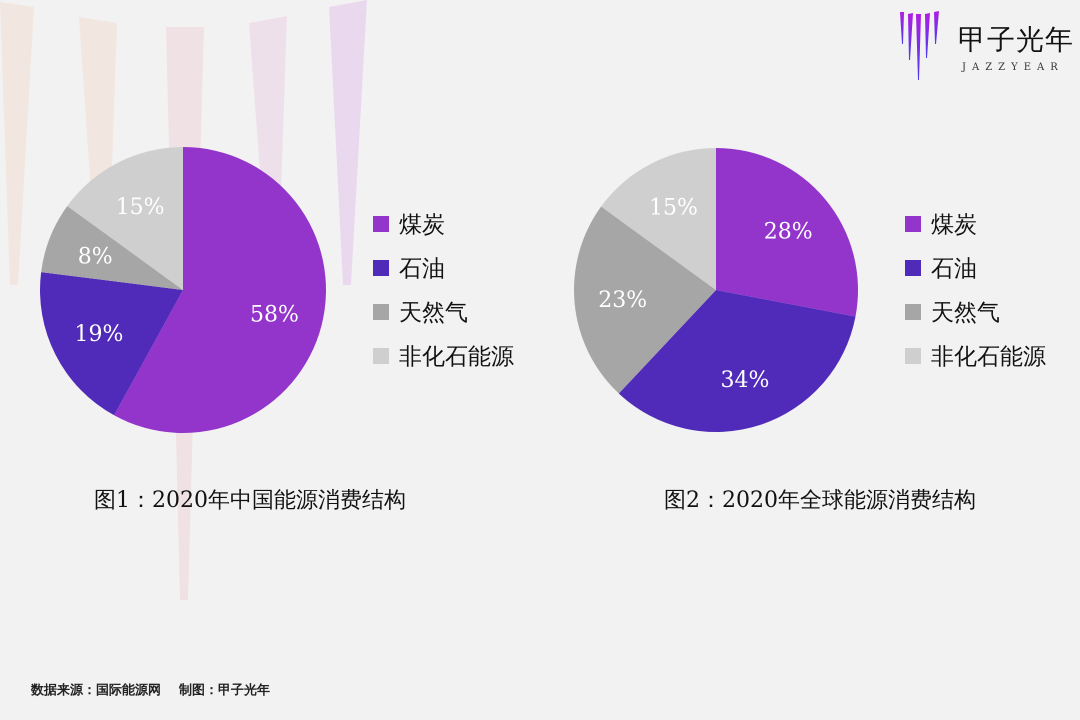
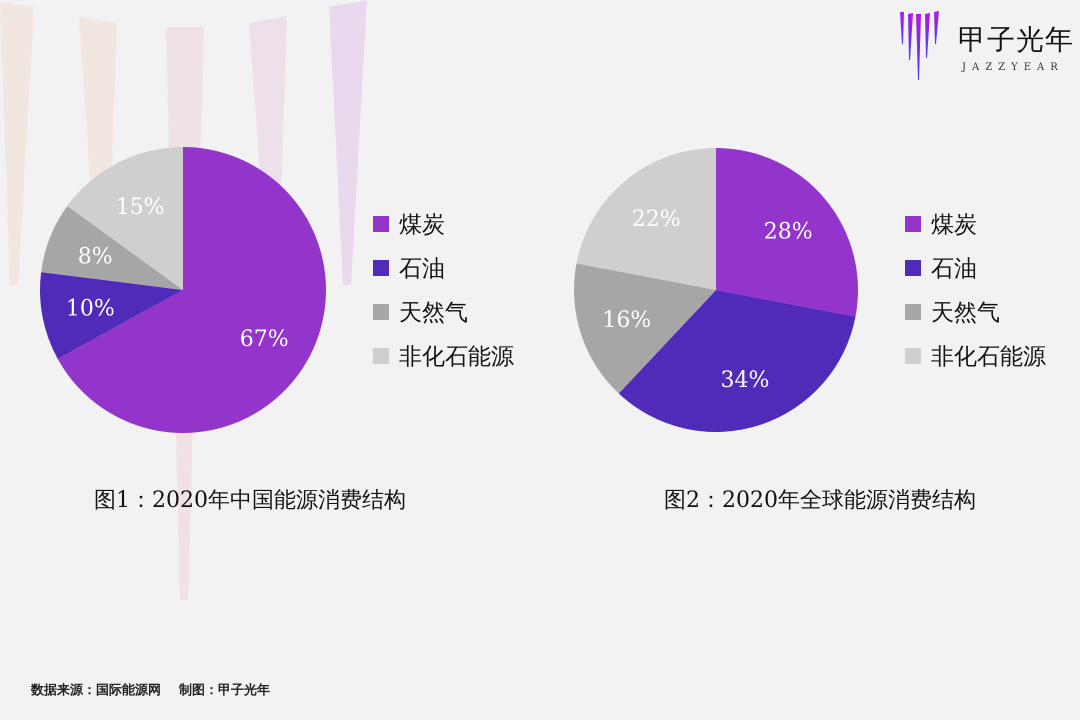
图1：2020年中国能源消费结构/煤炭: 58% -> 67%
图1：2020年中国能源消费结构/石油: 19% -> 10%
图2：2020年全球能源消费结构/天然气: 23% -> 16%
图2：2020年全球能源消费结构/非化石能源: 15% -> 22%
